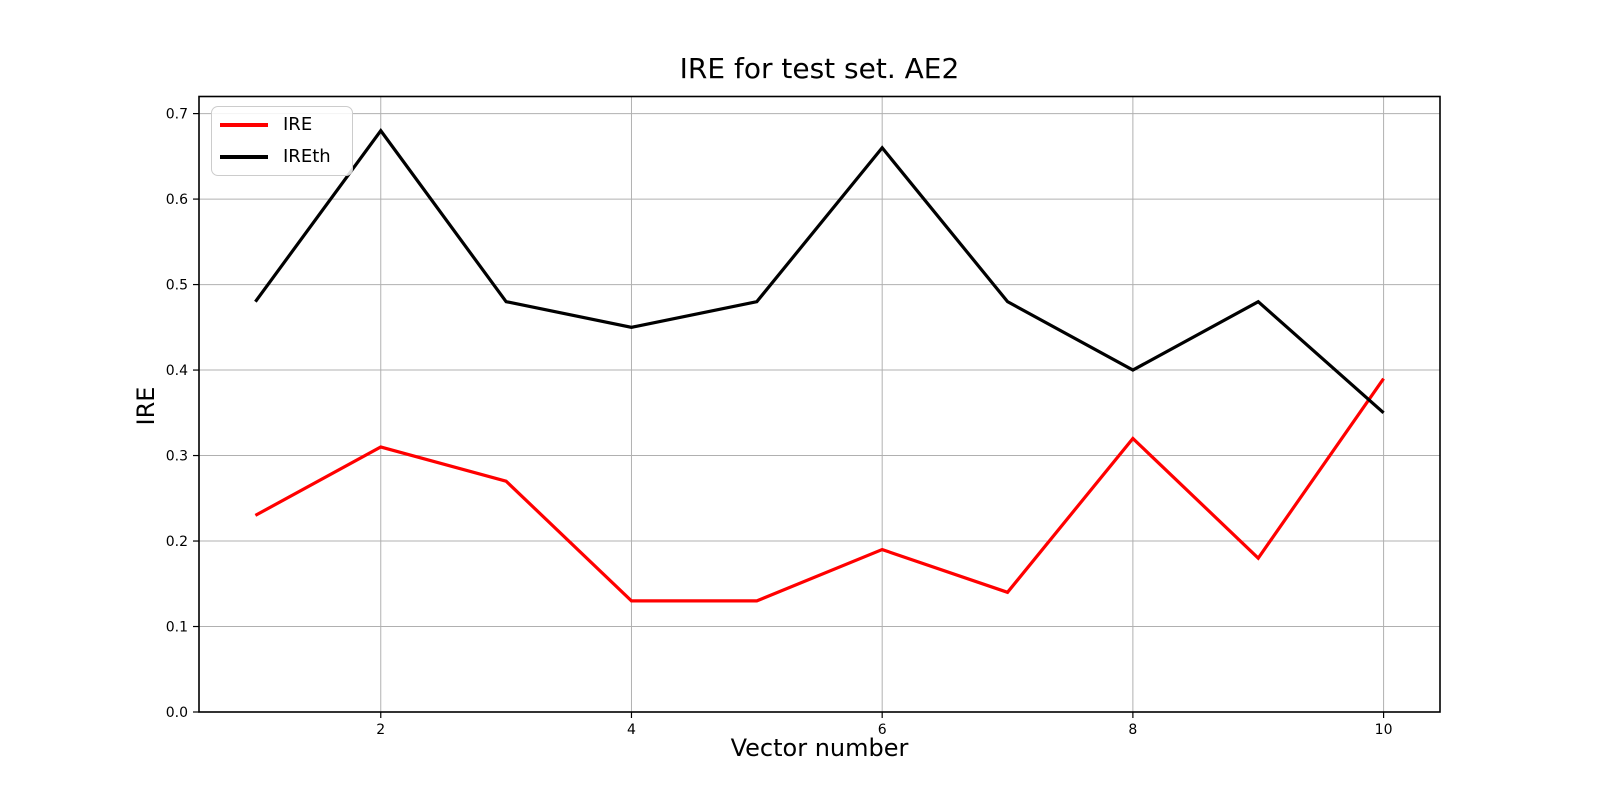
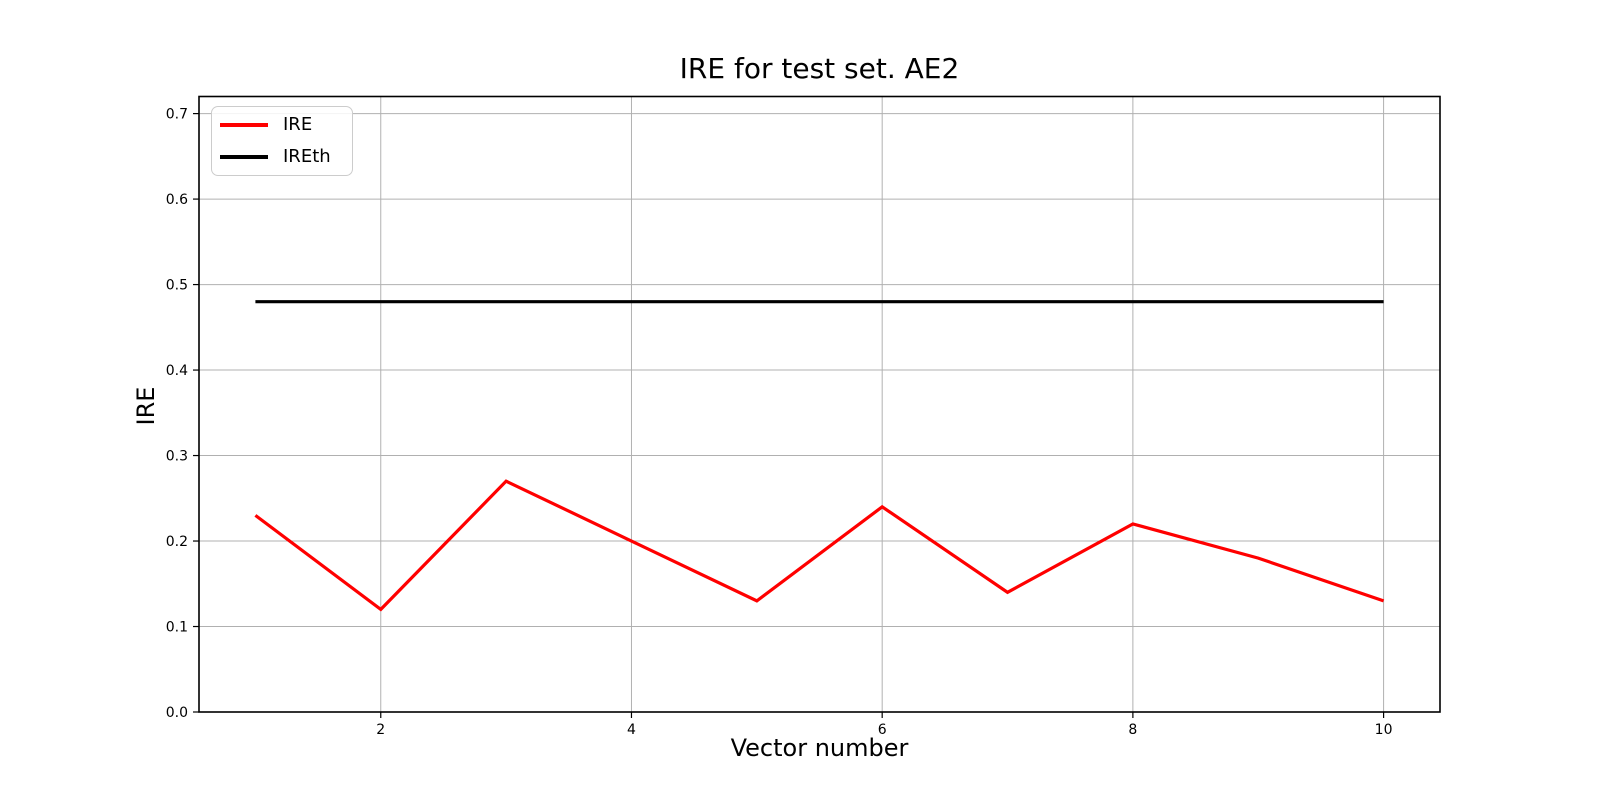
IRE/2: 0.31 -> 0.12
IREth/2: 0.68 -> 0.48
IRE/4: 0.13 -> 0.20
IREth/4: 0.45 -> 0.48
IRE/6: 0.19 -> 0.24
IREth/6: 0.66 -> 0.48
IRE/8: 0.32 -> 0.22
IREth/8: 0.40 -> 0.48
IRE/10: 0.39 -> 0.13
IREth/10: 0.35 -> 0.48
